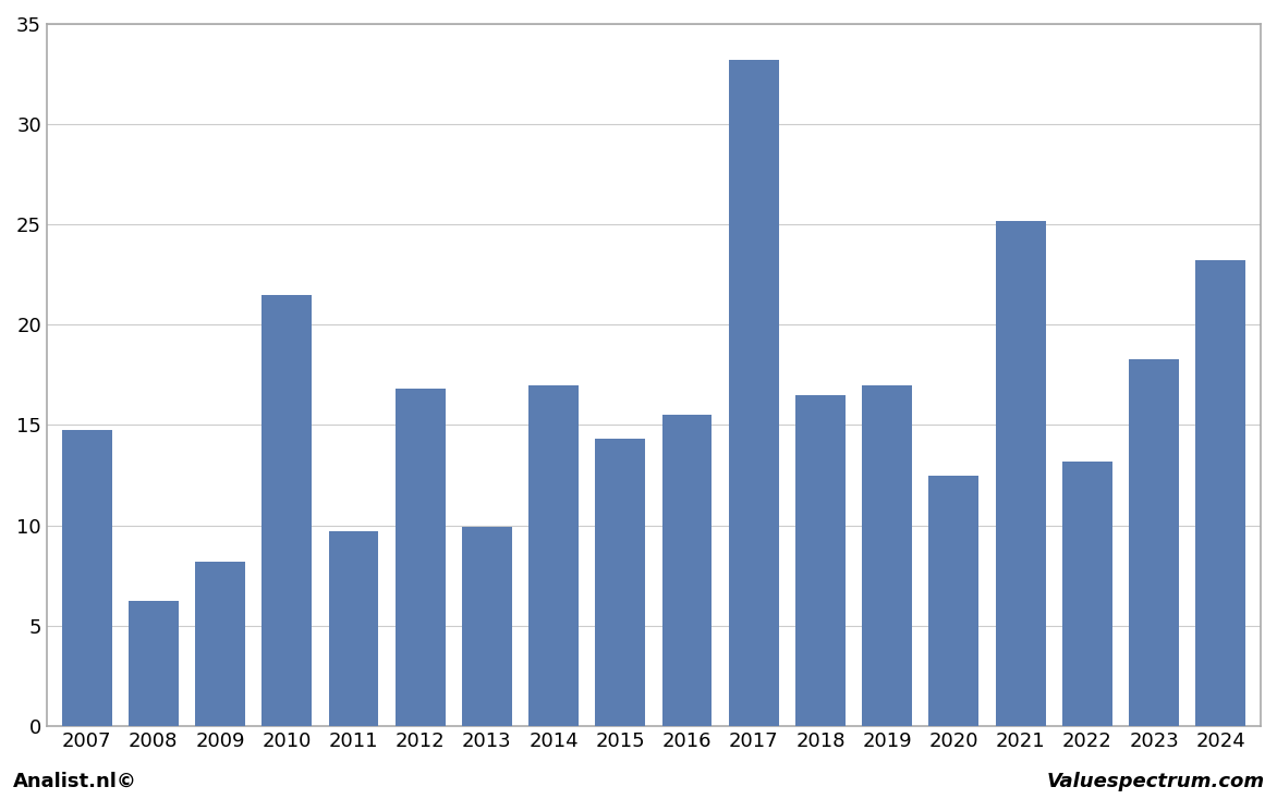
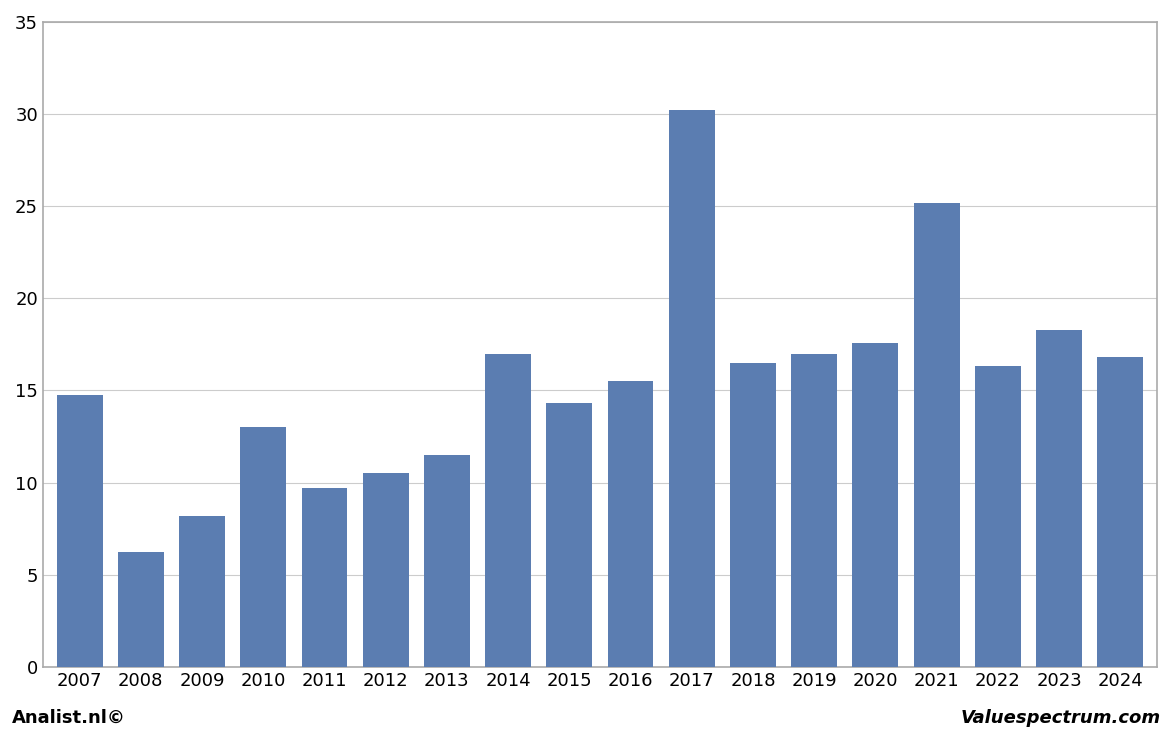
2010: 21.5 -> 13.0
2012: 16.8 -> 10.5
2013: 9.9 -> 11.5
2017: 33.2 -> 30.2
2020: 12.5 -> 17.6
2022: 13.2 -> 16.3
2024: 23.2 -> 16.8
